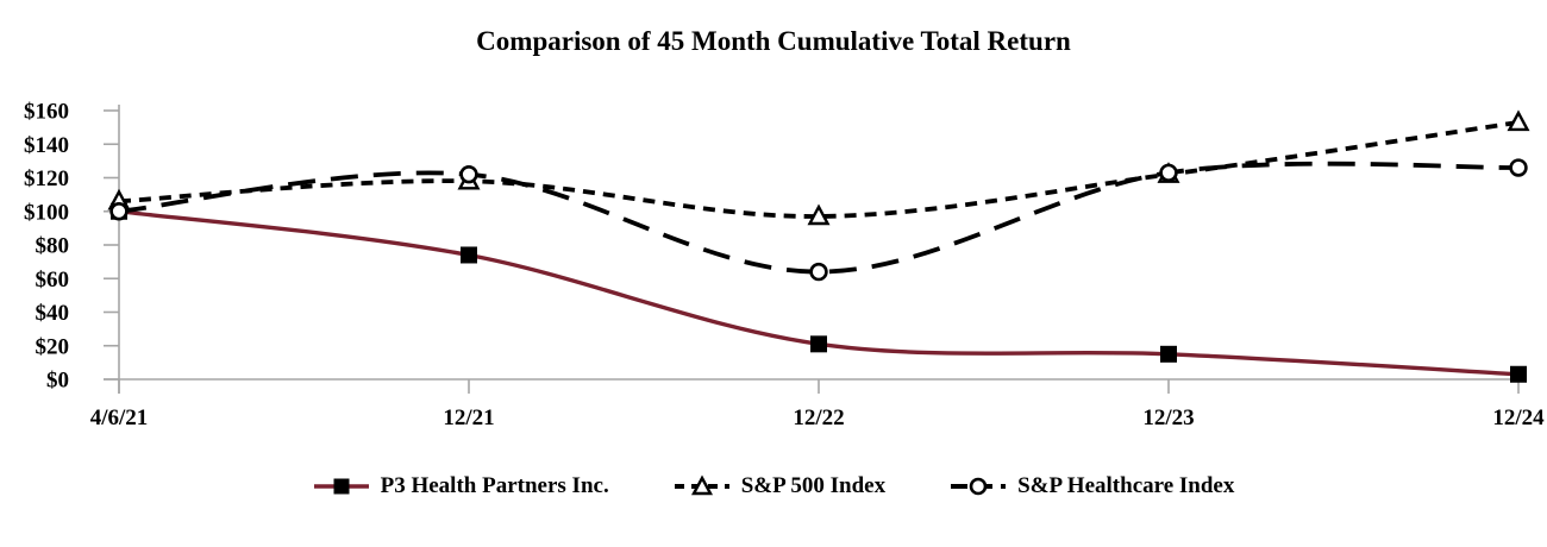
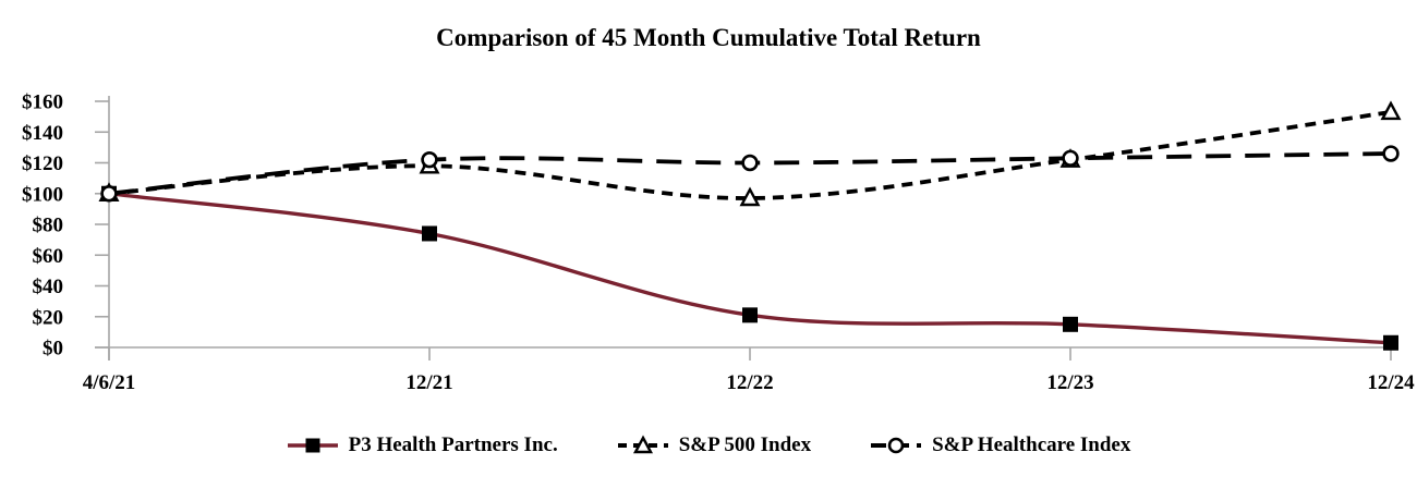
S&P 500 Index/4/6/21: $106 -> $100
S&P Healthcare Index/12/22: $64 -> $120
